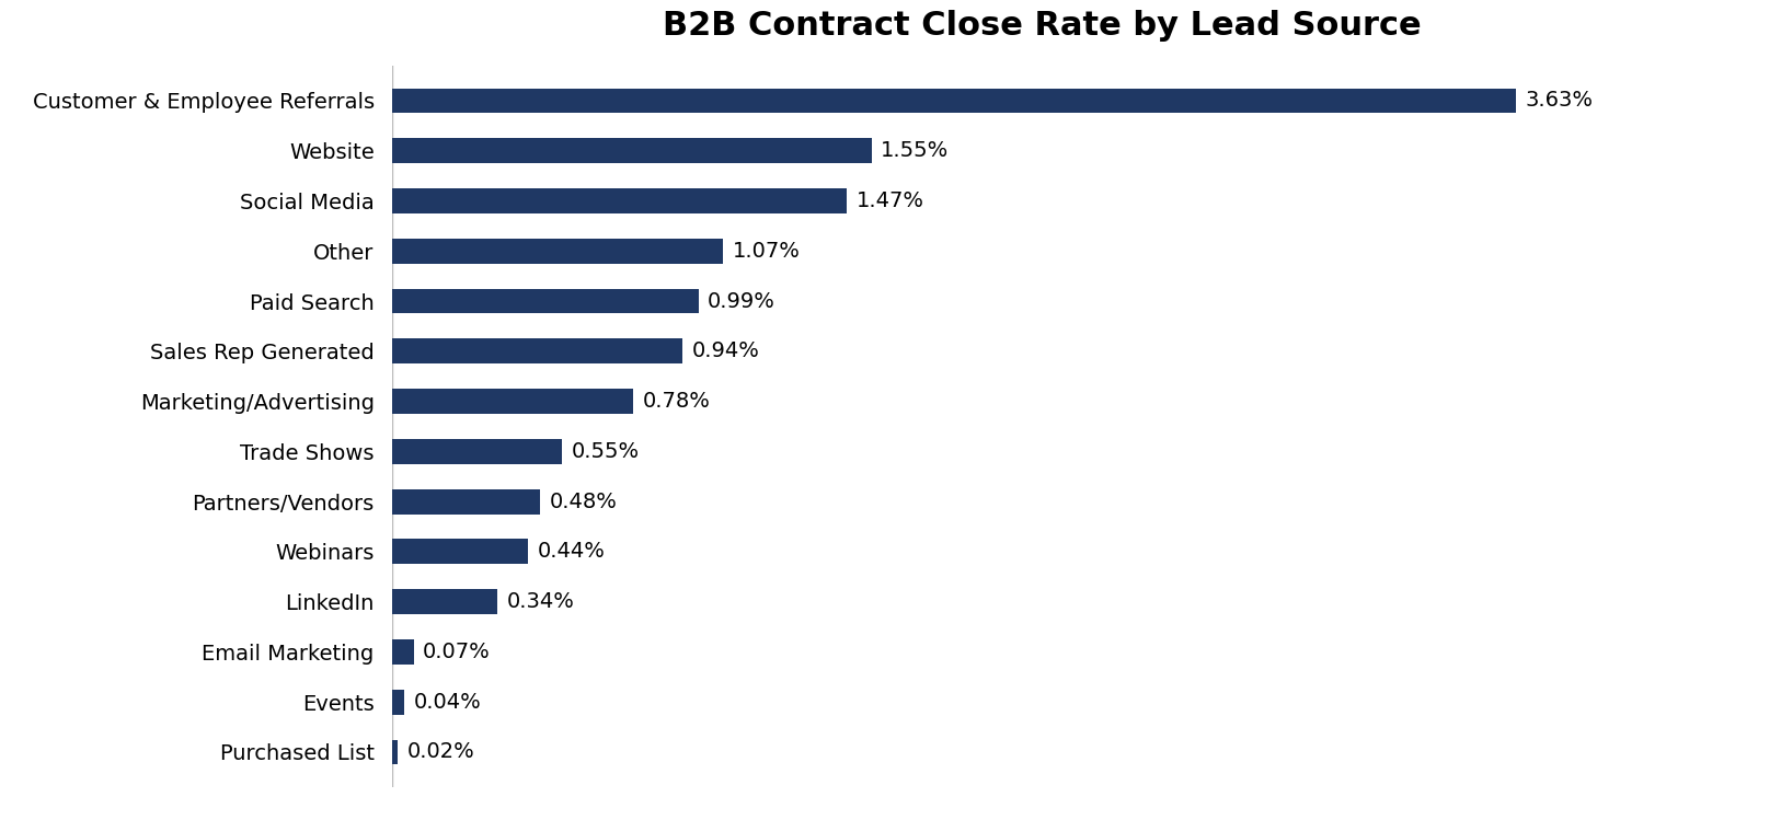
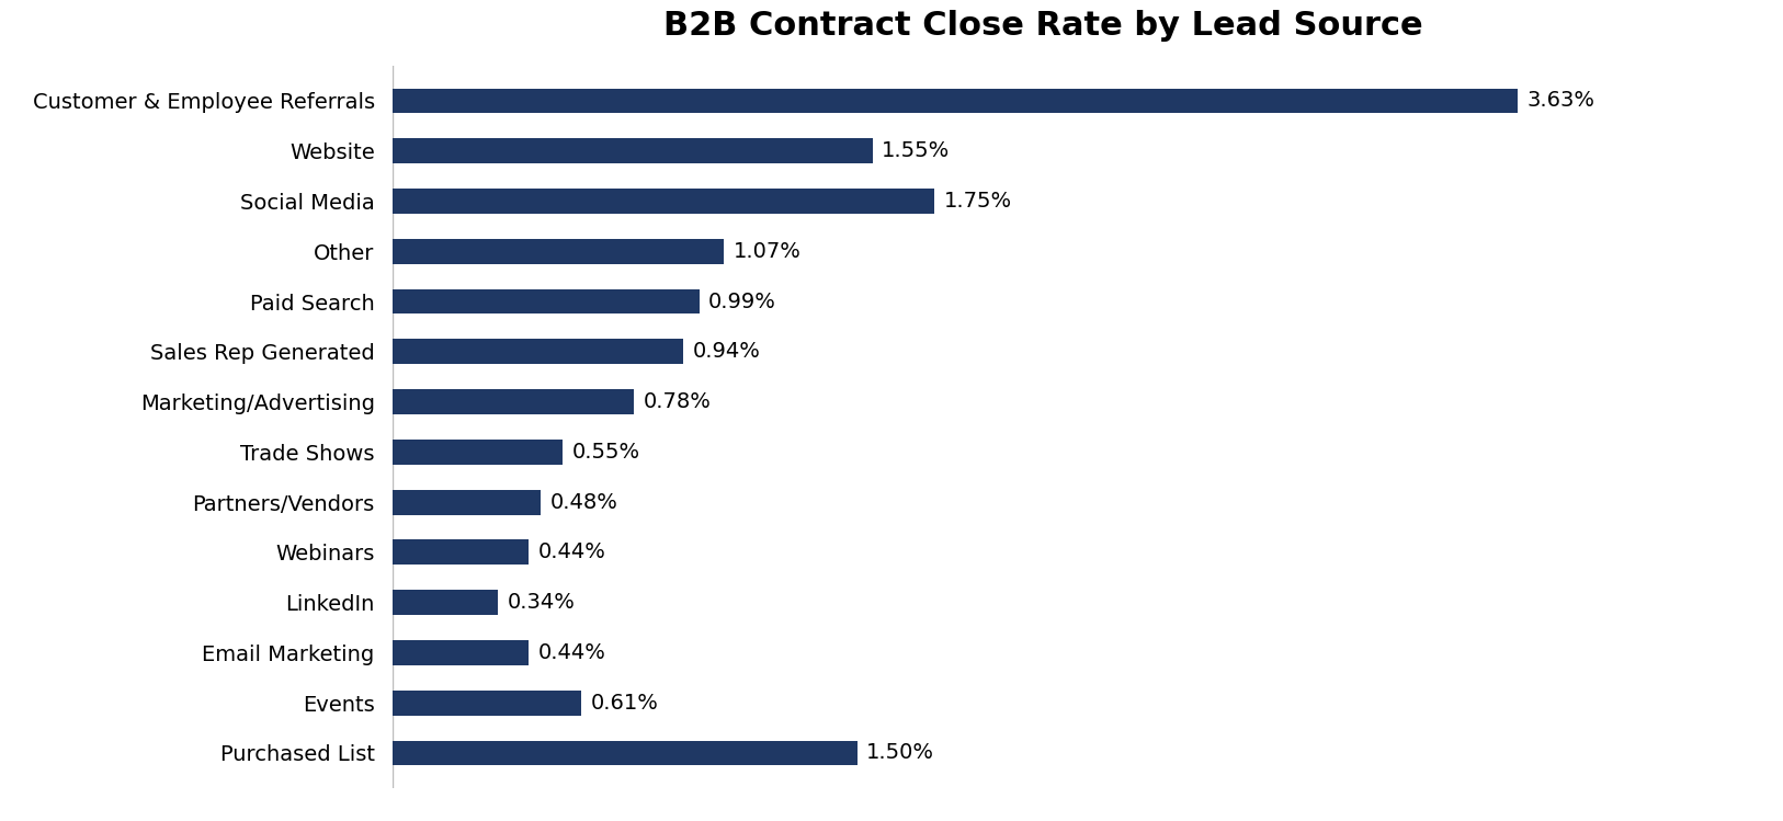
Social Media: 1.47% -> 1.75%
Email Marketing: 0.07% -> 0.44%
Events: 0.04% -> 0.61%
Purchased List: 0.02% -> 1.50%
